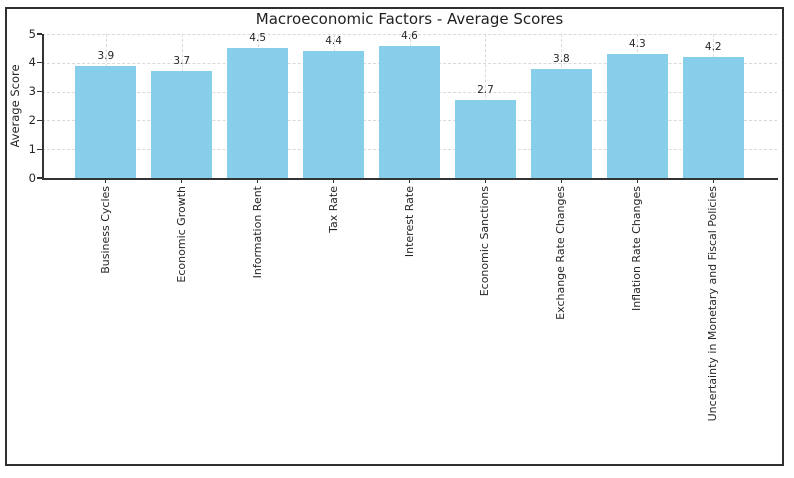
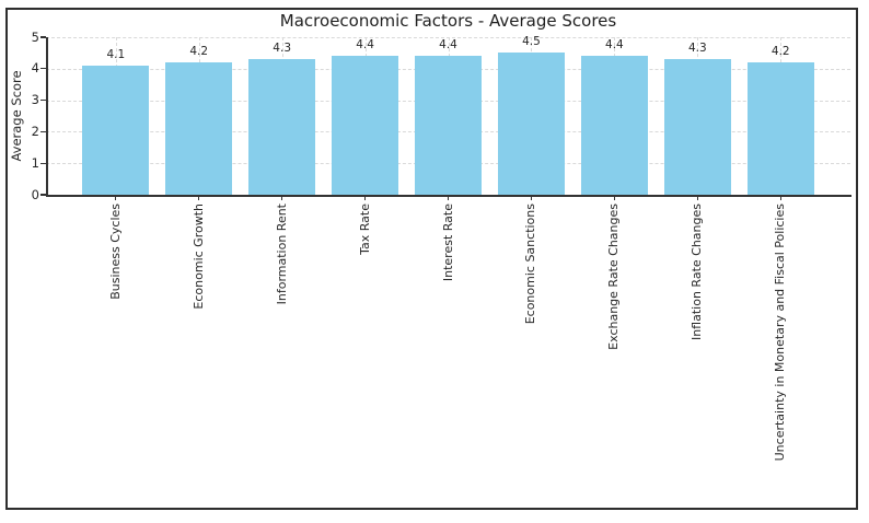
Business Cycles: 3.9 -> 4.1
Economic Growth: 3.7 -> 4.2
Information Rent: 4.5 -> 4.3
Interest Rate: 4.6 -> 4.4
Economic Sanctions: 2.7 -> 4.5
Exchange Rate Changes: 3.8 -> 4.4
